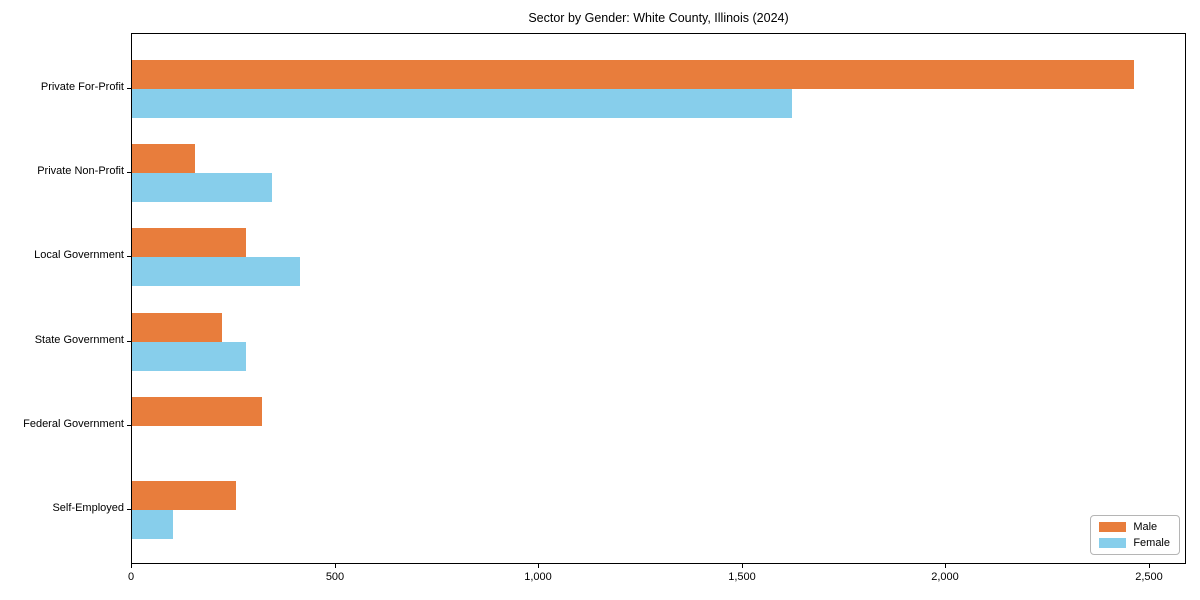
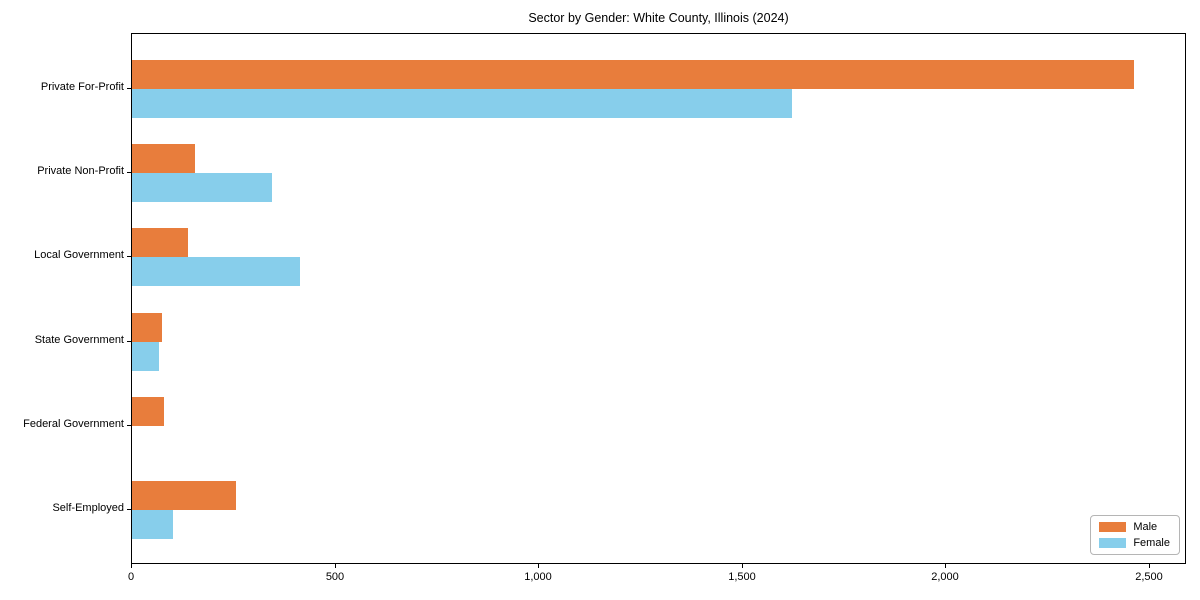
Male/Local Government: 280 -> 140
Male/State Government: 220 -> 70
Female/State Government: 280 -> 70
Male/Federal Government: 320 -> 80
